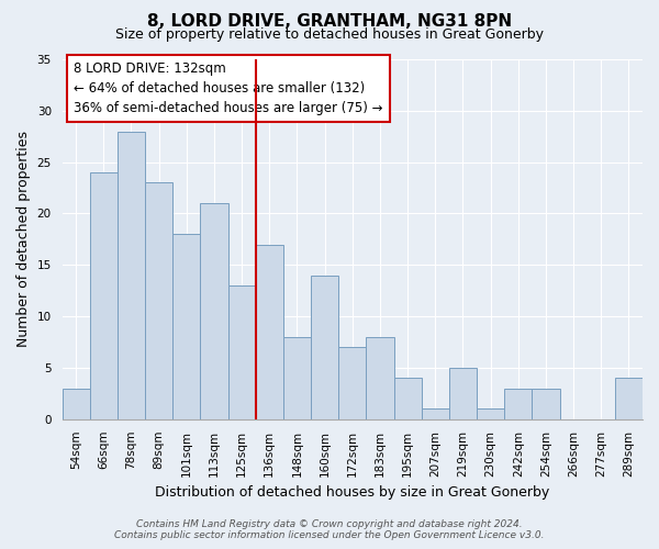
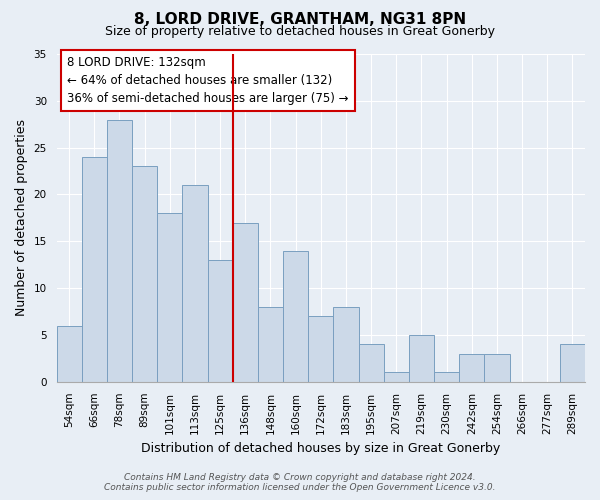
54sqm: 3 -> 6
